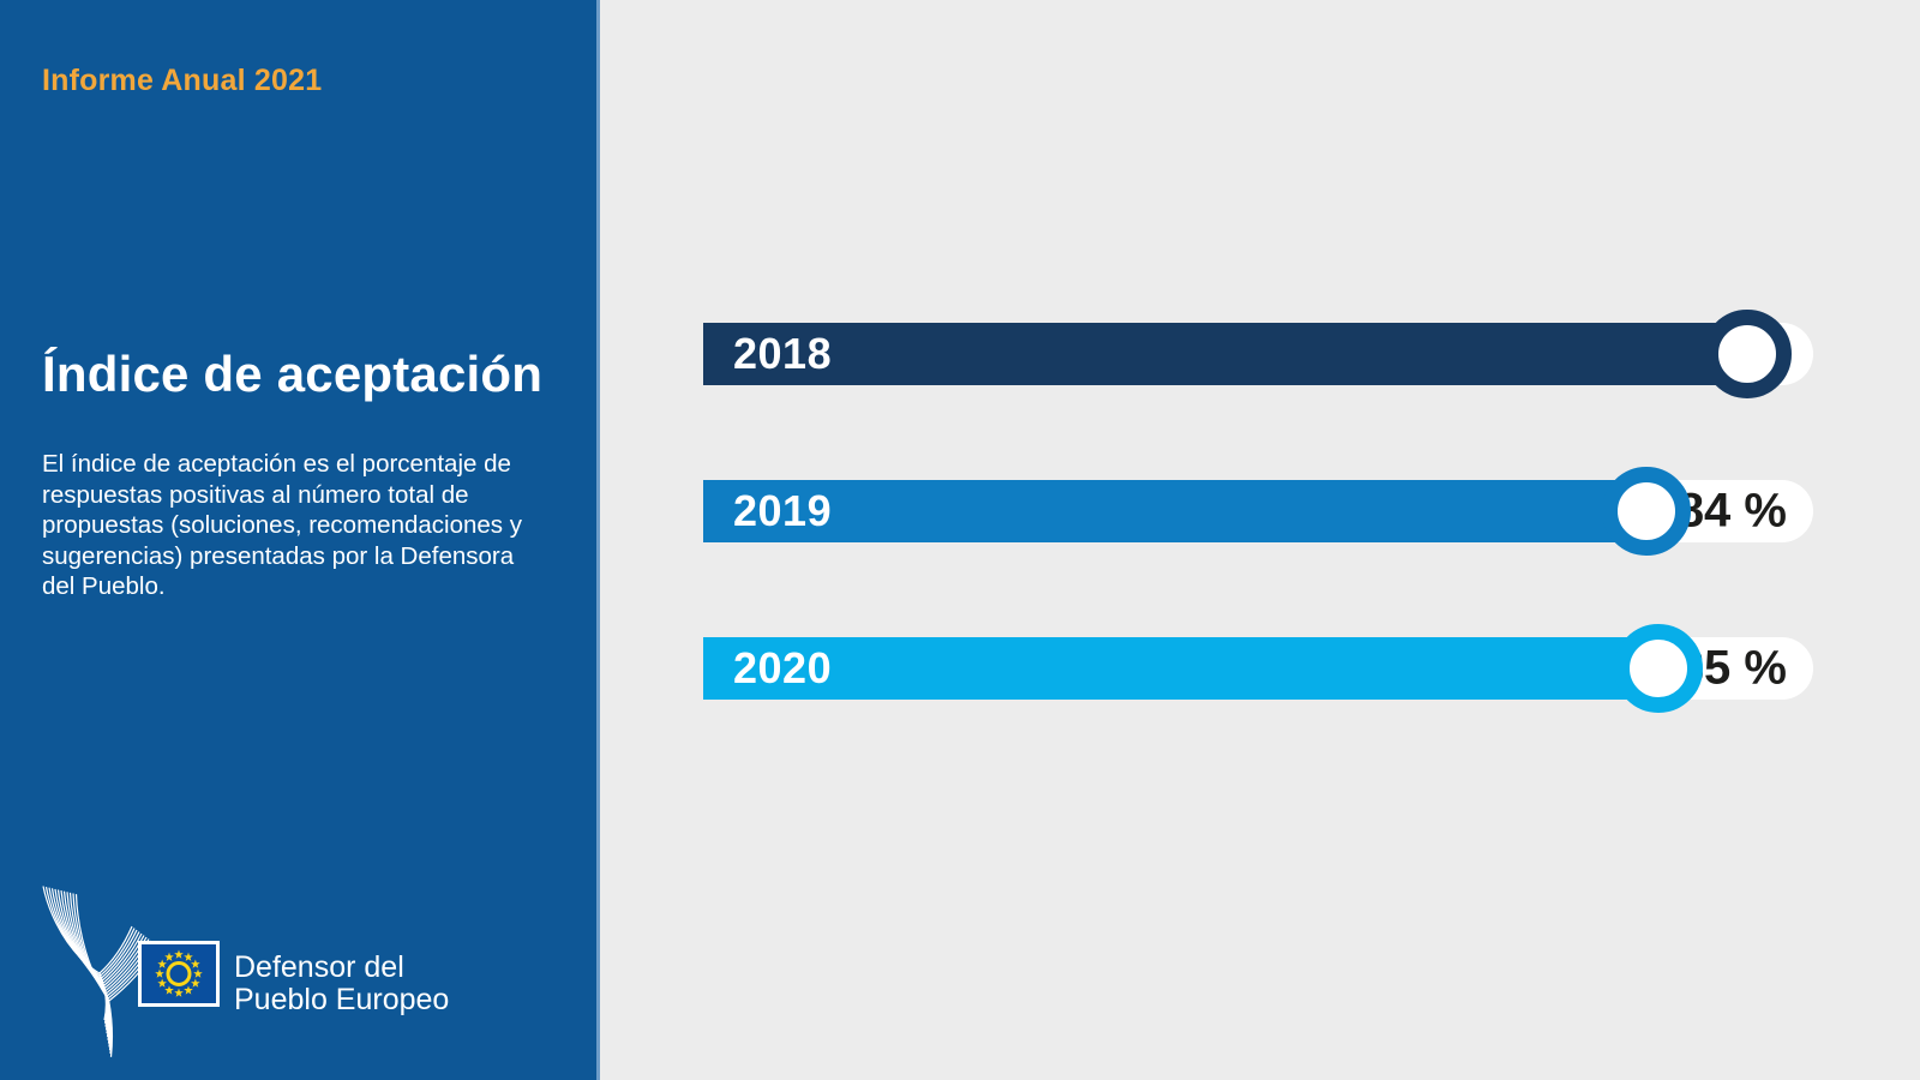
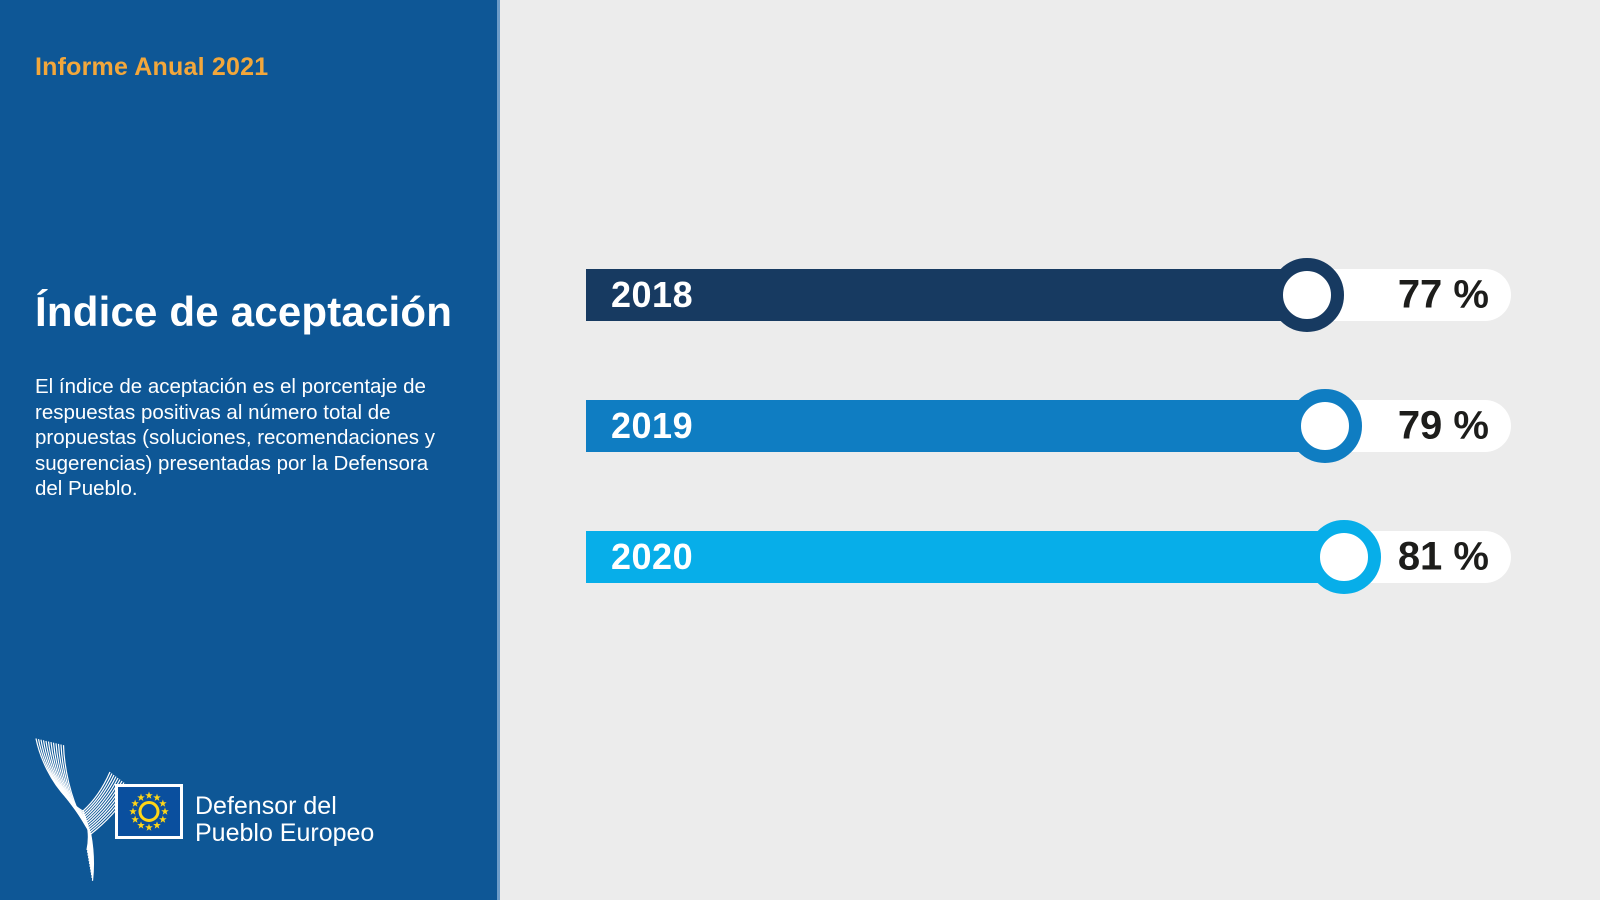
2018: 93 -> 77
2019: 84 -> 79
2020: 85 -> 81
